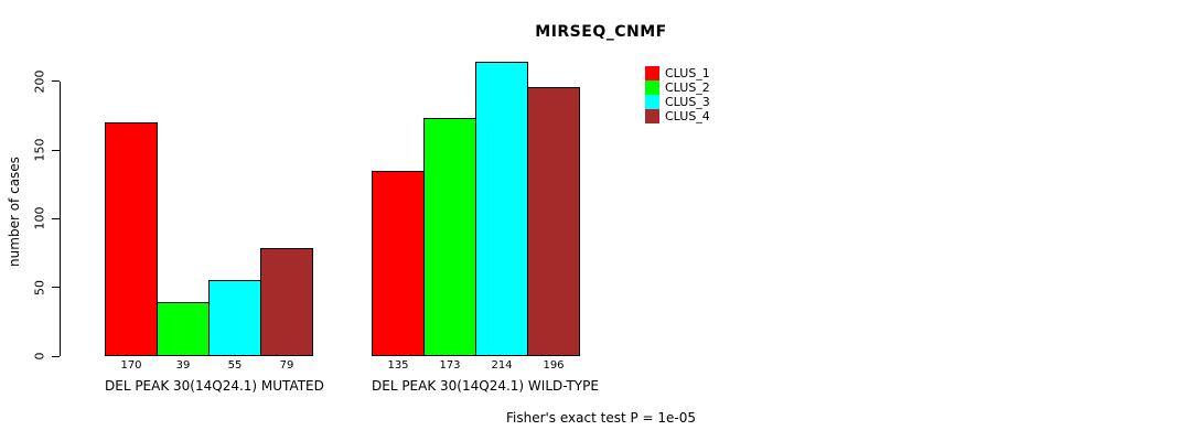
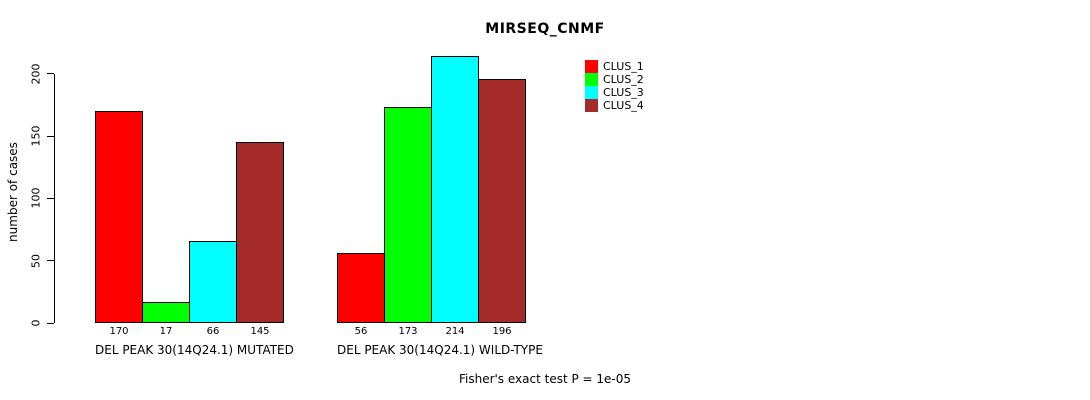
CLUS_2/DEL PEAK 30(14Q24.1) MUTATED: 39 -> 17
CLUS_3/DEL PEAK 30(14Q24.1) MUTATED: 55 -> 66
CLUS_4/DEL PEAK 30(14Q24.1) MUTATED: 79 -> 145
CLUS_1/DEL PEAK 30(14Q24.1) WILD-TYPE: 135 -> 56
